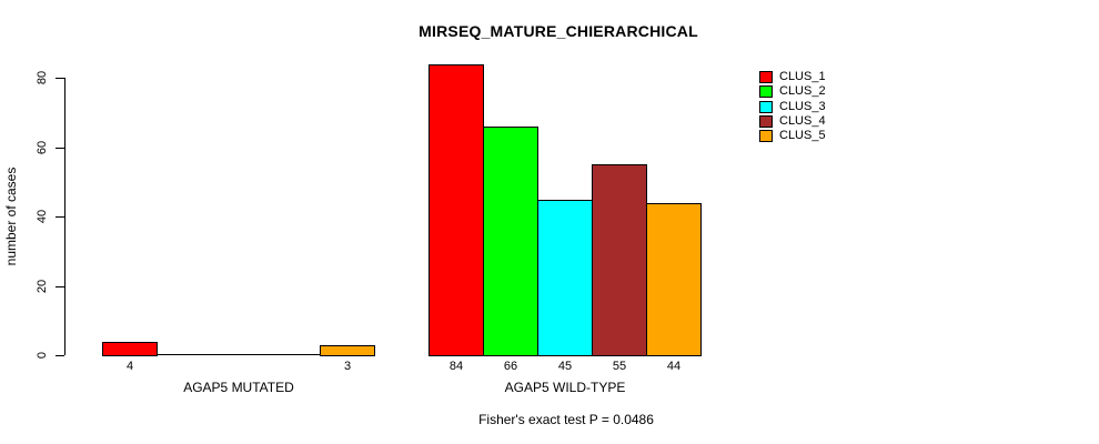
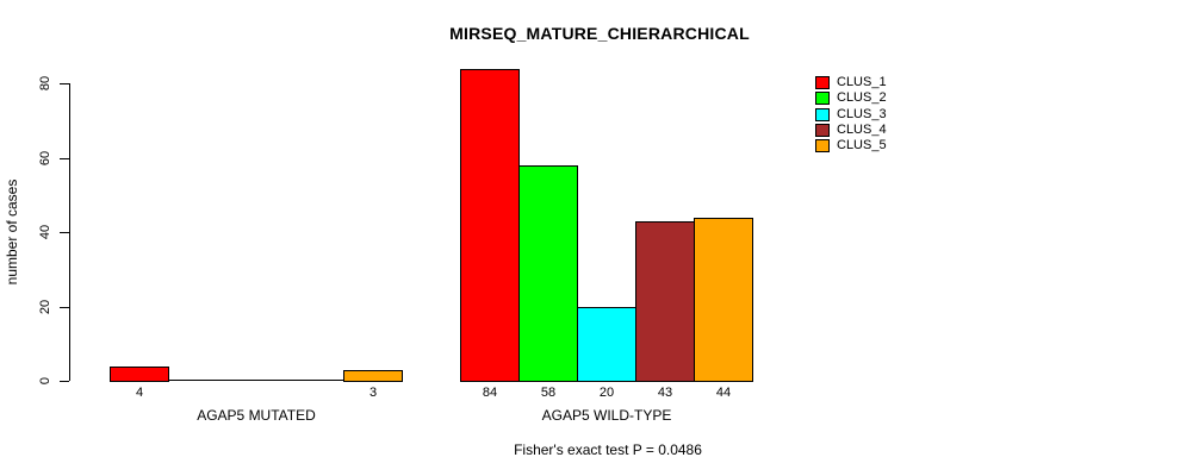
CLUS_2/AGAP5 WILD-TYPE: 66 -> 58
CLUS_3/AGAP5 WILD-TYPE: 45 -> 20
CLUS_4/AGAP5 WILD-TYPE: 55 -> 43
